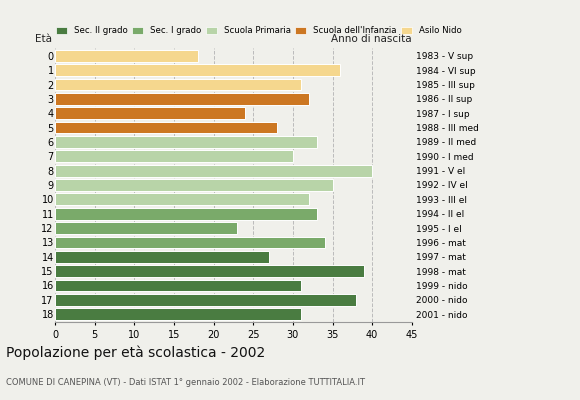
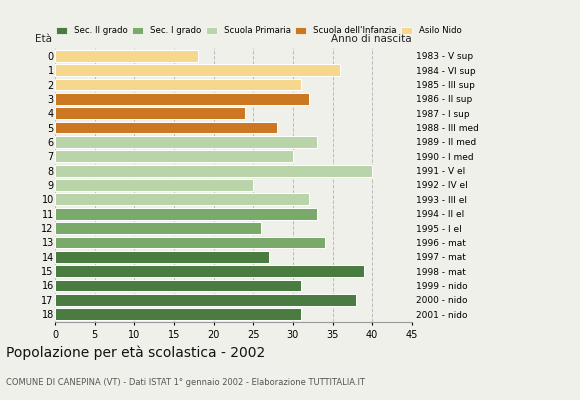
9: 35 -> 25
12: 23 -> 26
